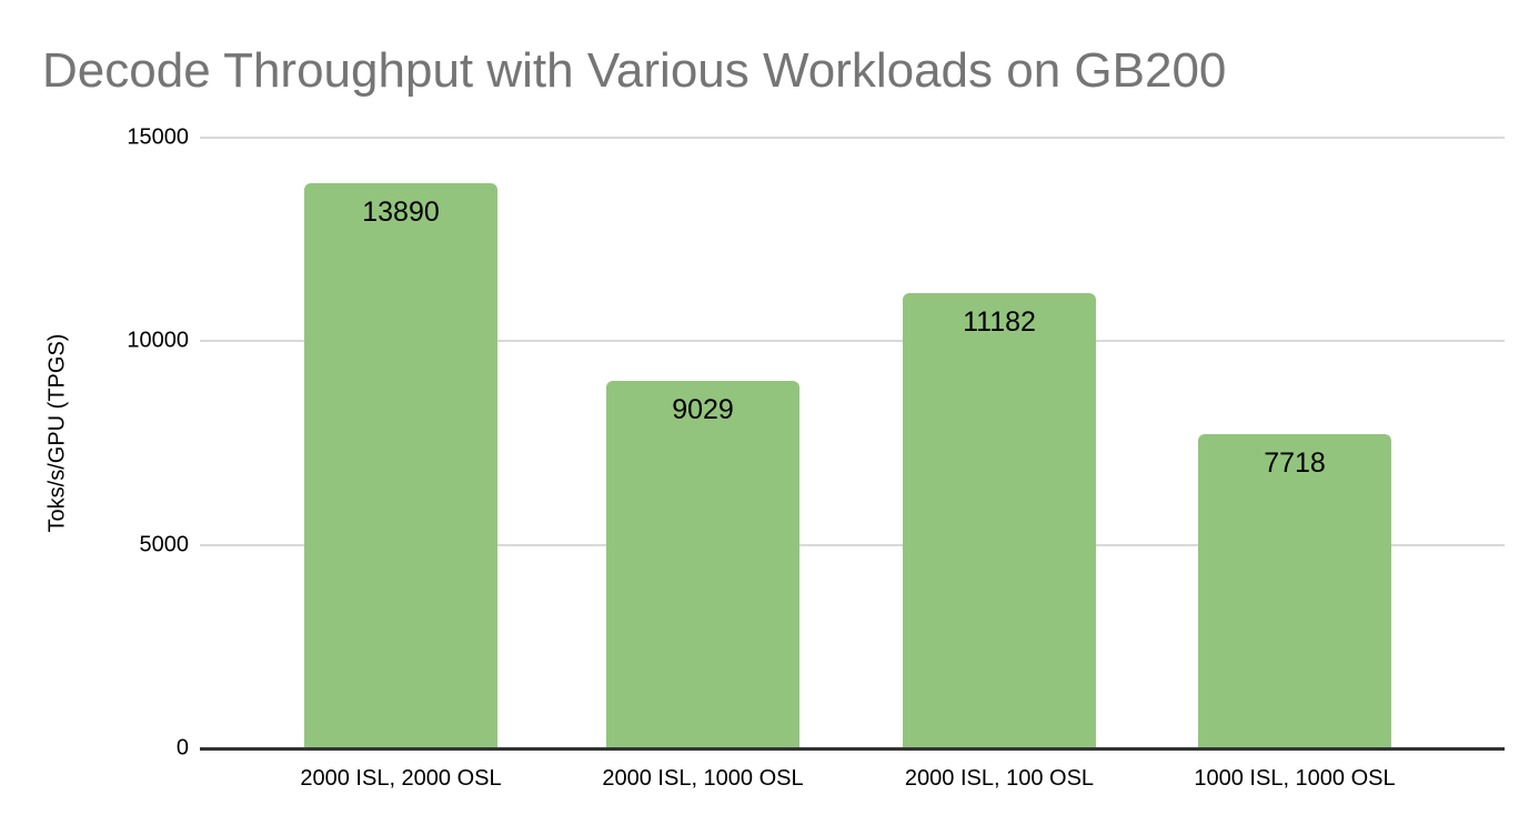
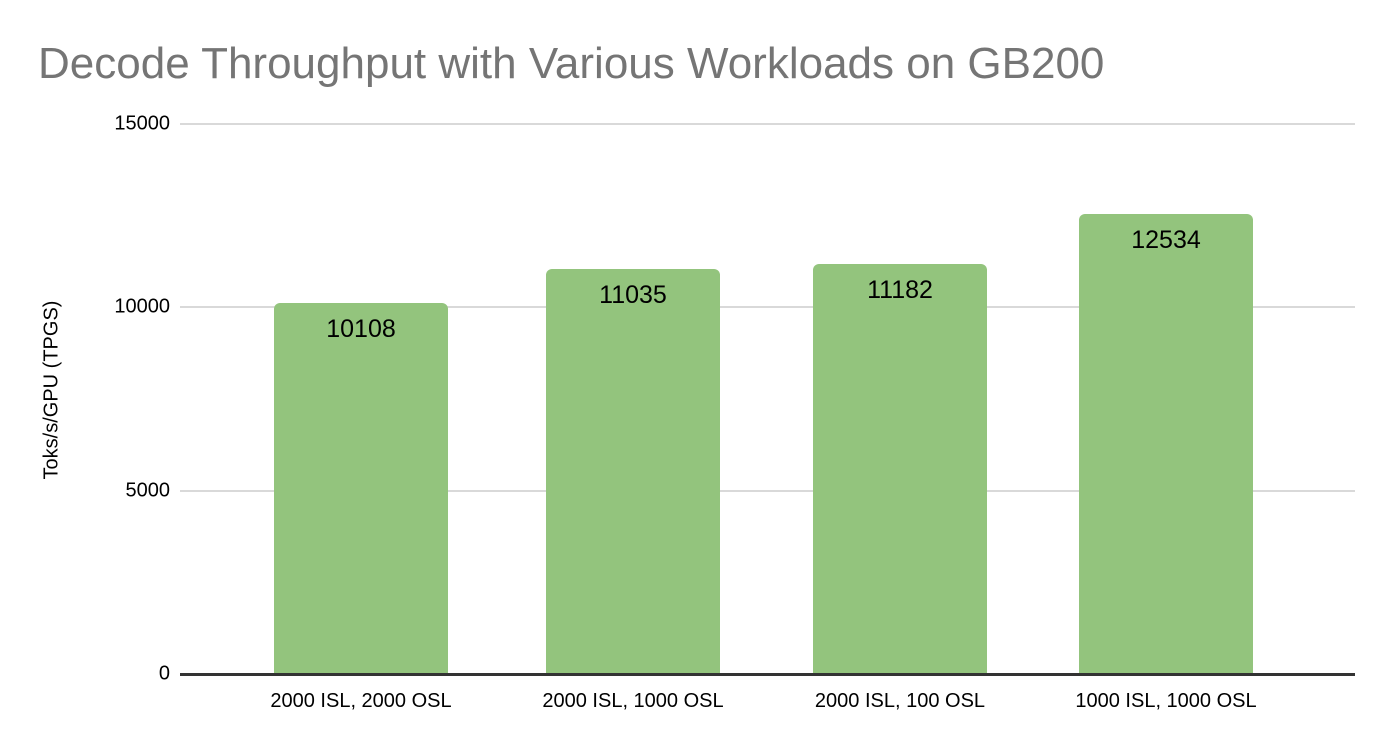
2000 ISL, 2000 OSL: 13890 -> 10108
2000 ISL, 1000 OSL: 9029 -> 11035
1000 ISL, 1000 OSL: 7718 -> 12534
